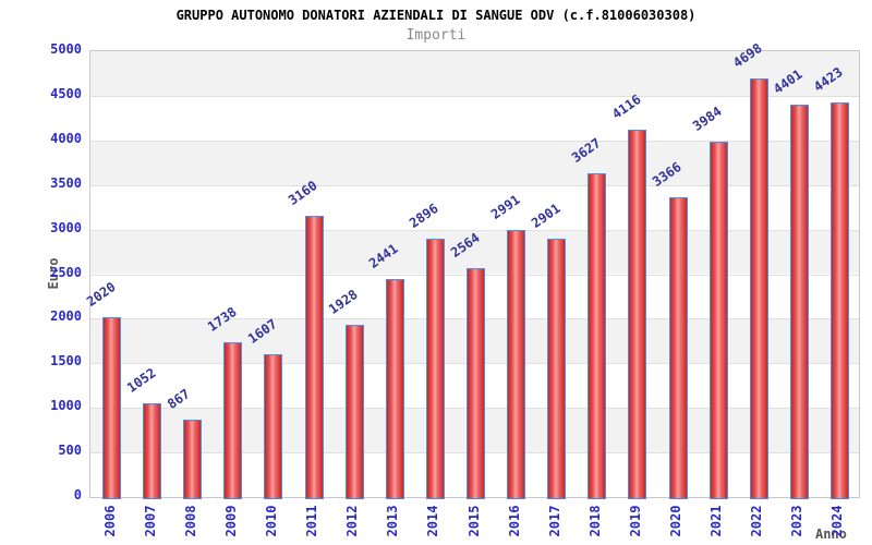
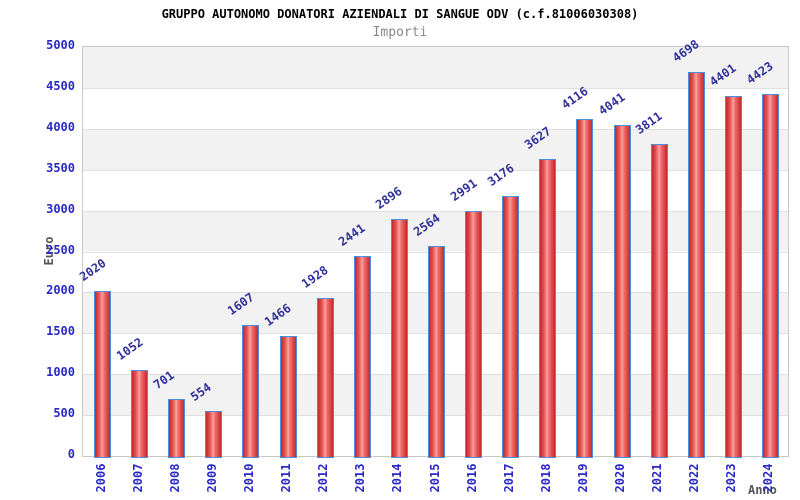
2008: 867 -> 701
2009: 1738 -> 554
2011: 3160 -> 1466
2017: 2901 -> 3176
2020: 3366 -> 4041
2021: 3984 -> 3811
